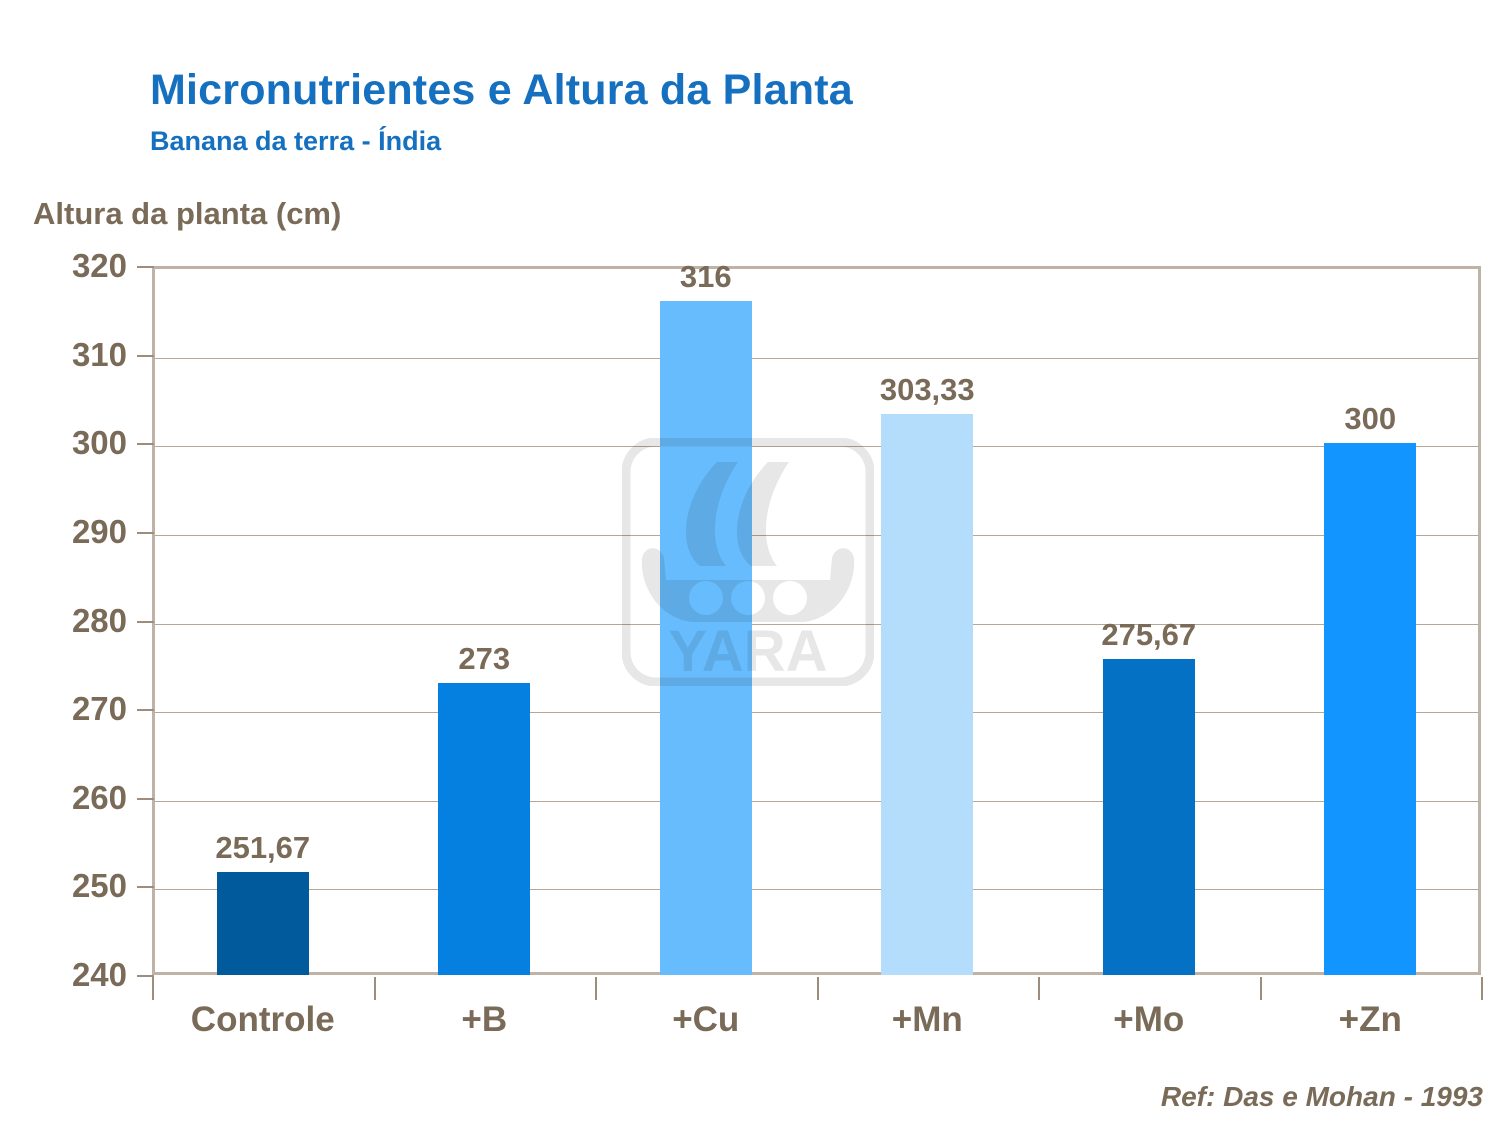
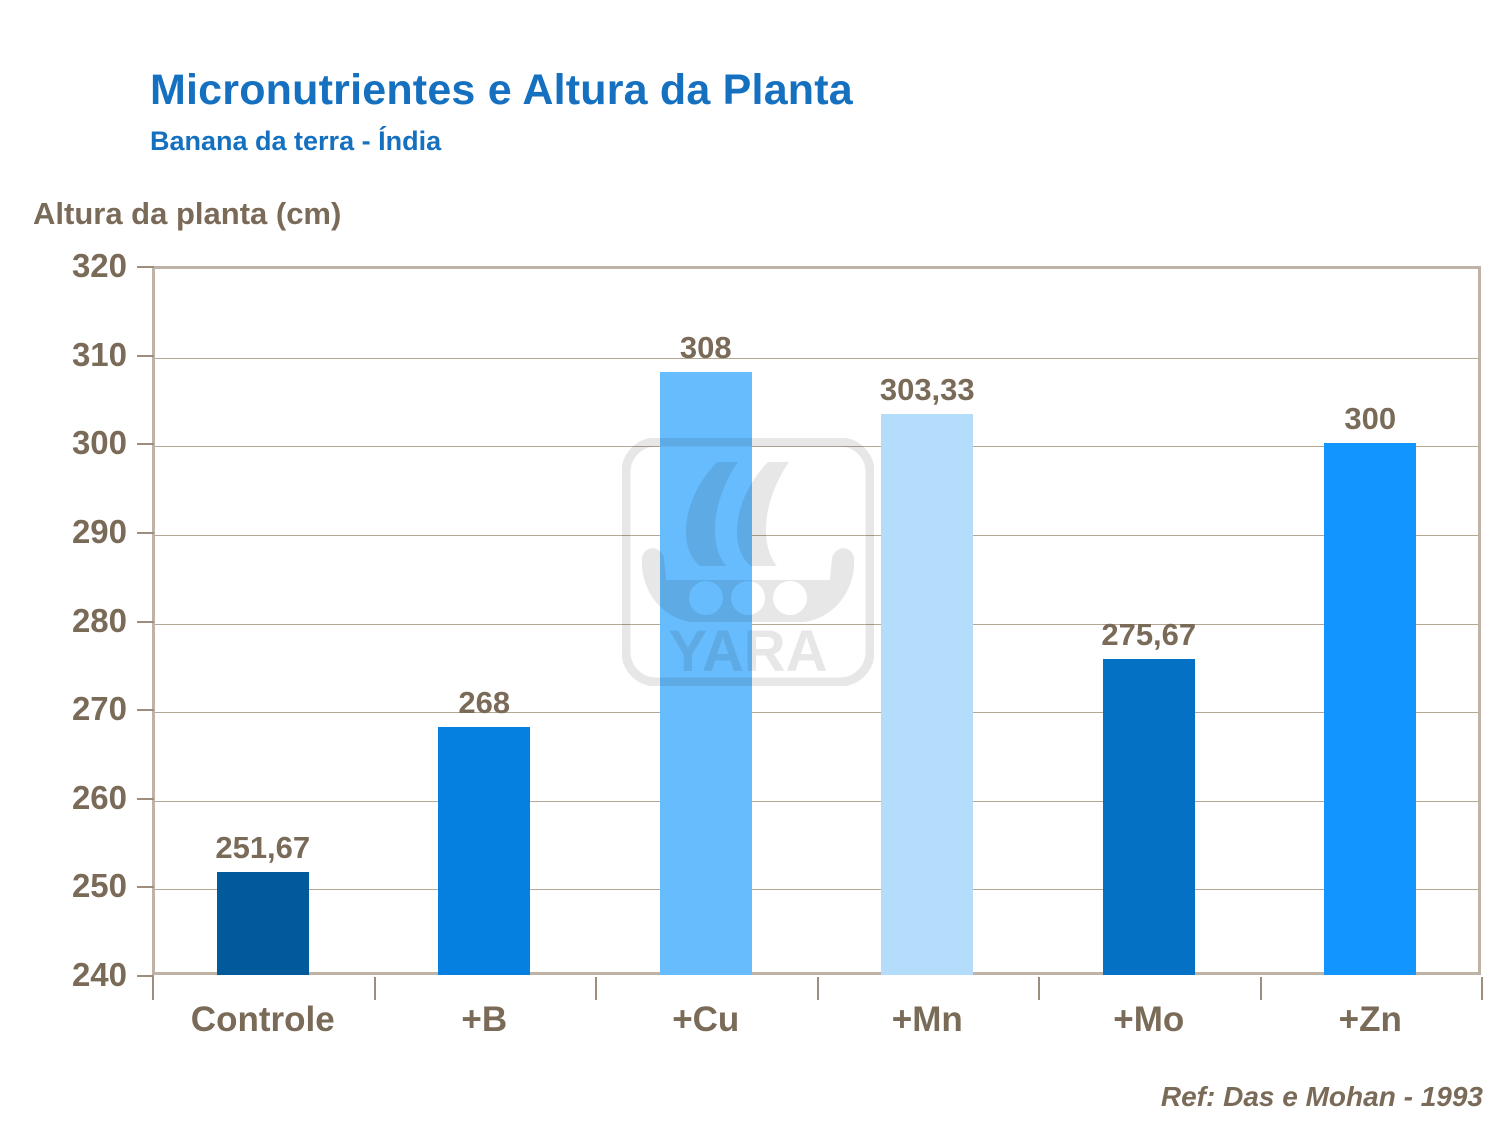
+B: 273 -> 268
+Cu: 316 -> 308
